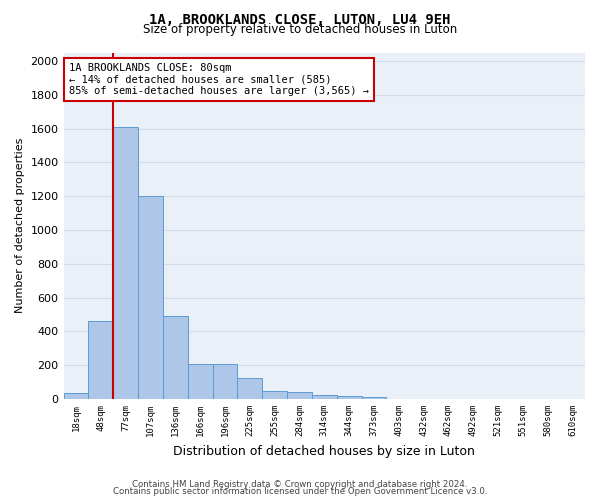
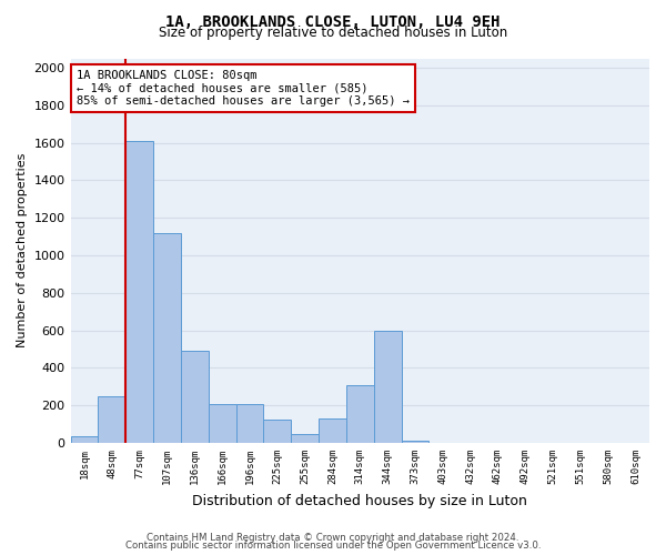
48sqm: 460 -> 250
107sqm: 1200 -> 1120
284sqm: 40 -> 130
314sqm: 20 -> 310
344sqm: 20 -> 600
